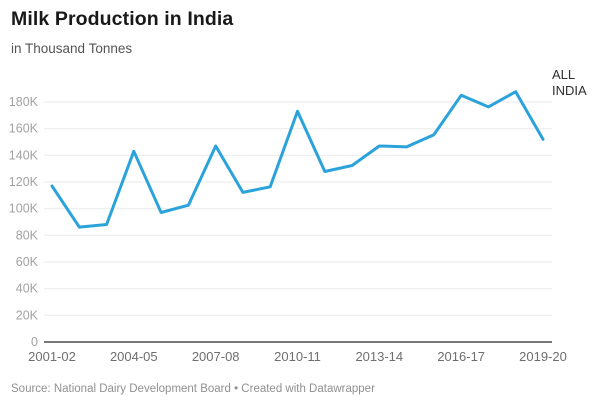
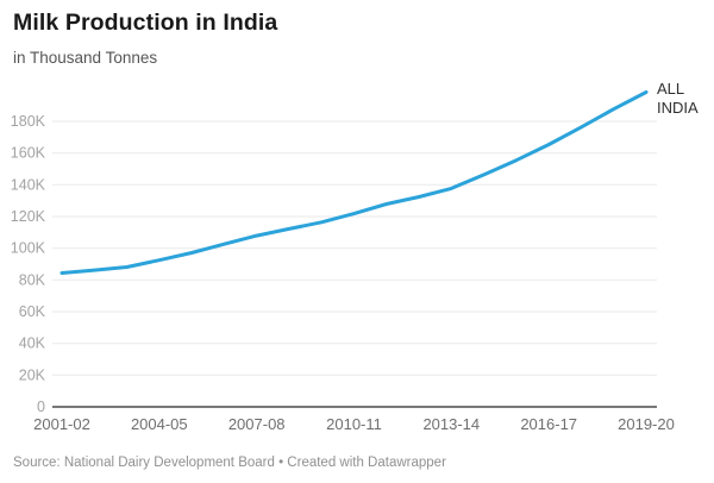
2001-02: 117K -> 84K
2004-05: 143K -> 92K
2007-08: 147K -> 108K
2010-11: 173K -> 122K
2013-14: 147K -> 138K
2016-17: 185K -> 165K
2019-20: 152K -> 198K
